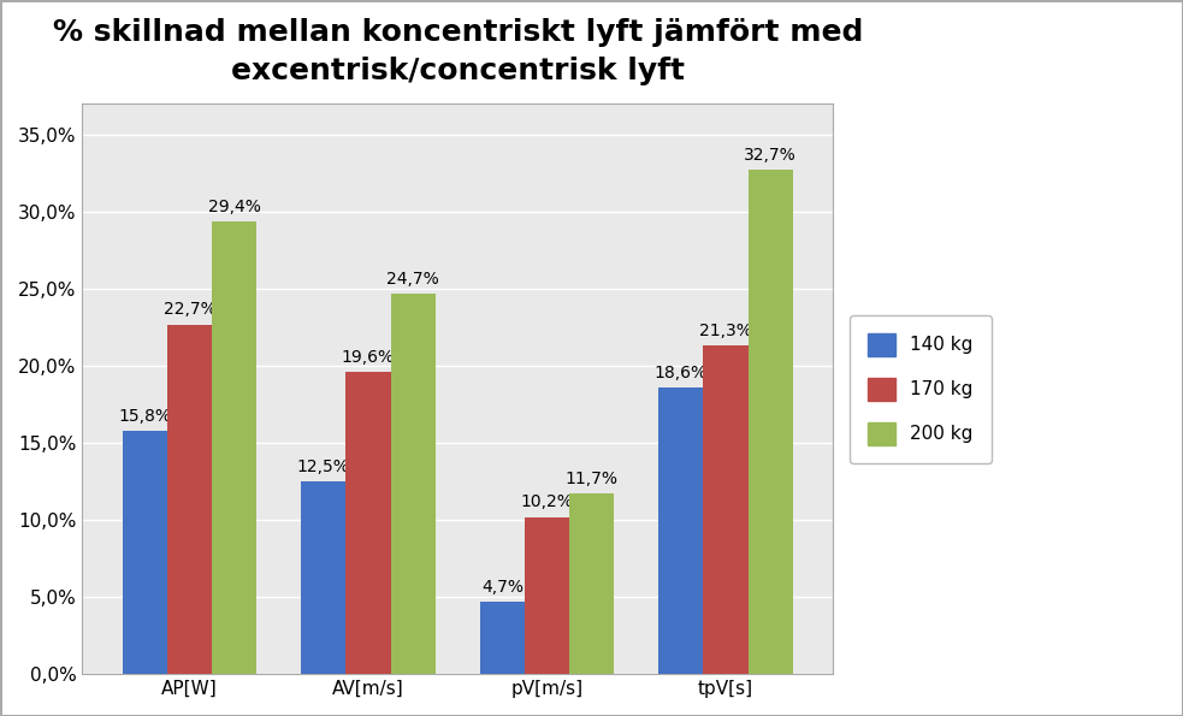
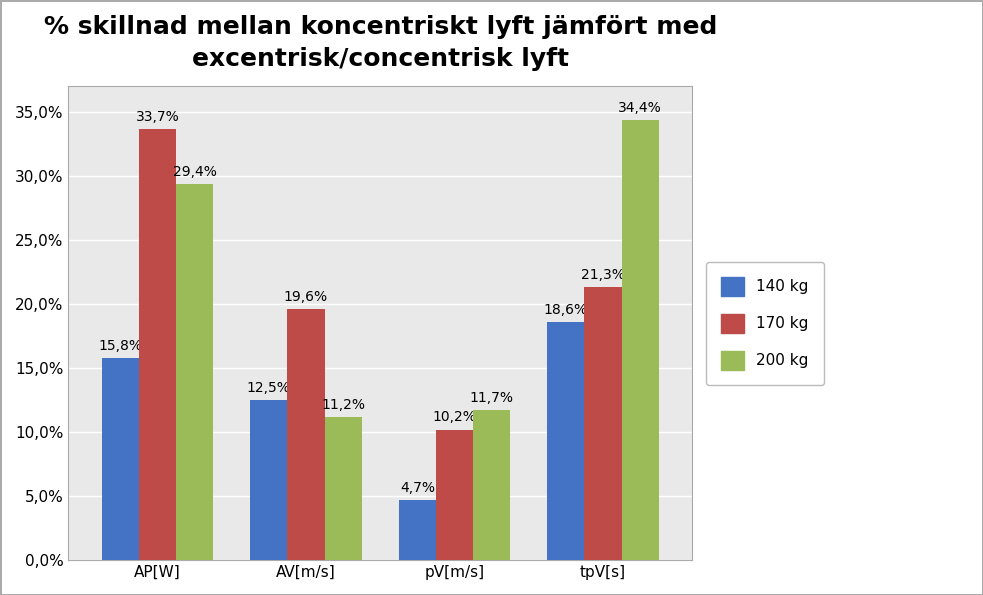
170 kg/AP[W]: 22,7% -> 33,7%
200 kg/AV[m/s]: 24,7% -> 11,2%
200 kg/tpV[s]: 32,7% -> 34,4%
